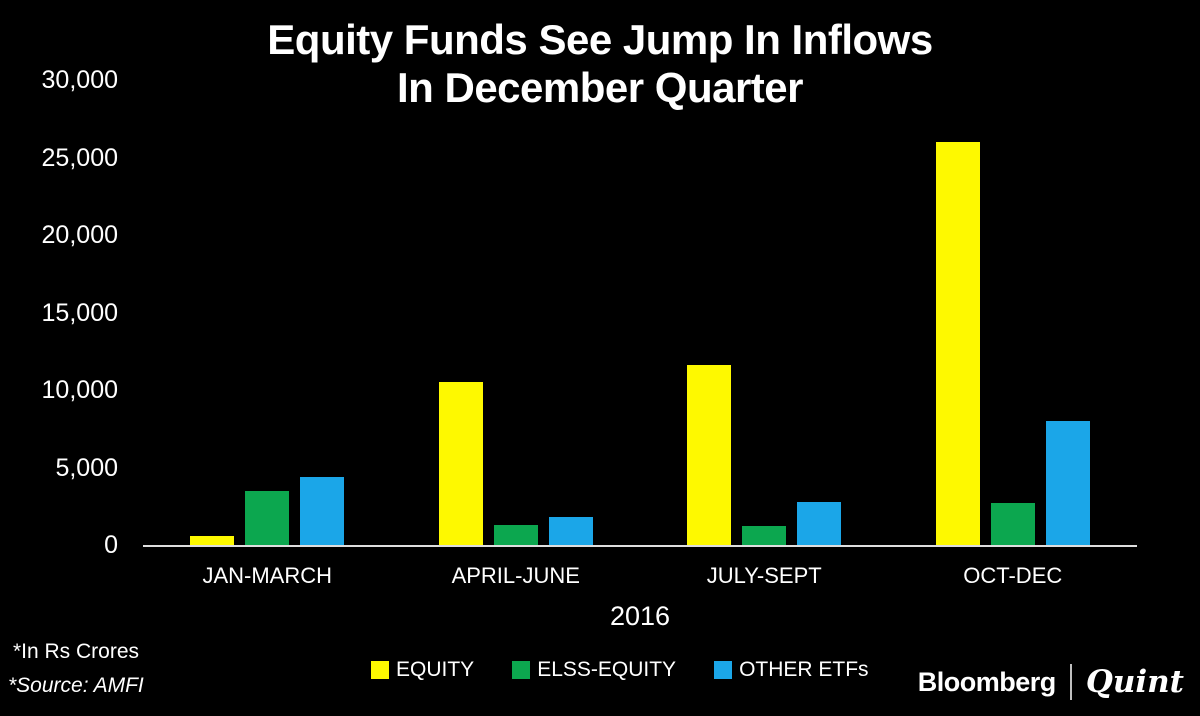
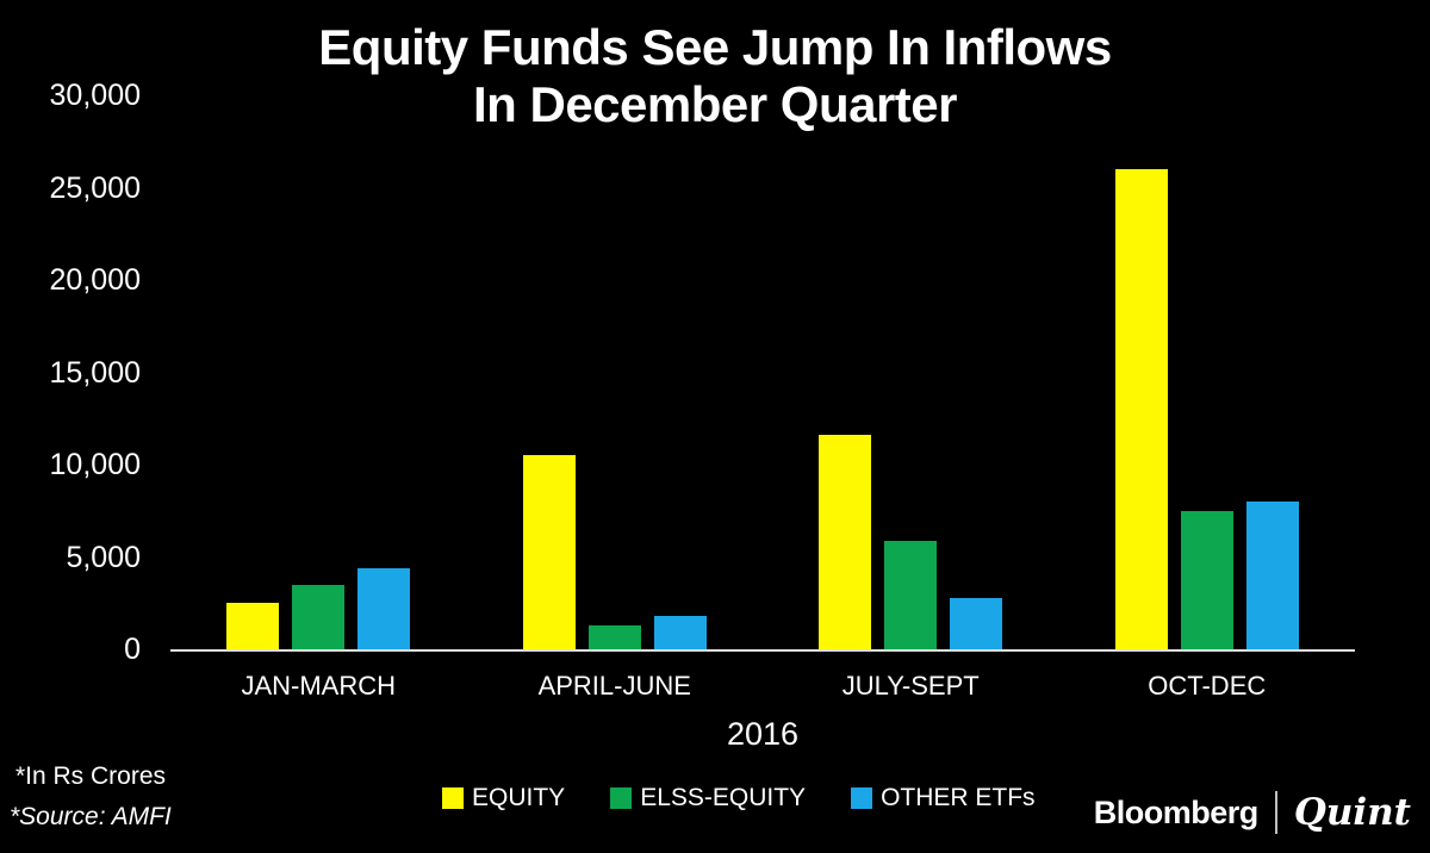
EQUITY/JAN-MARCH: 600 -> 2500
ELSS-EQUITY/JULY-SEPT: 1200 -> 5900
ELSS-EQUITY/OCT-DEC: 2700 -> 7500
